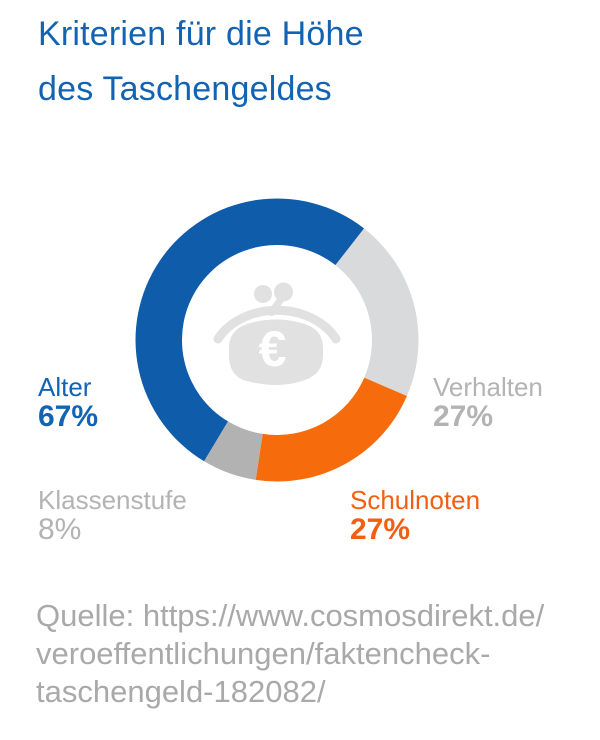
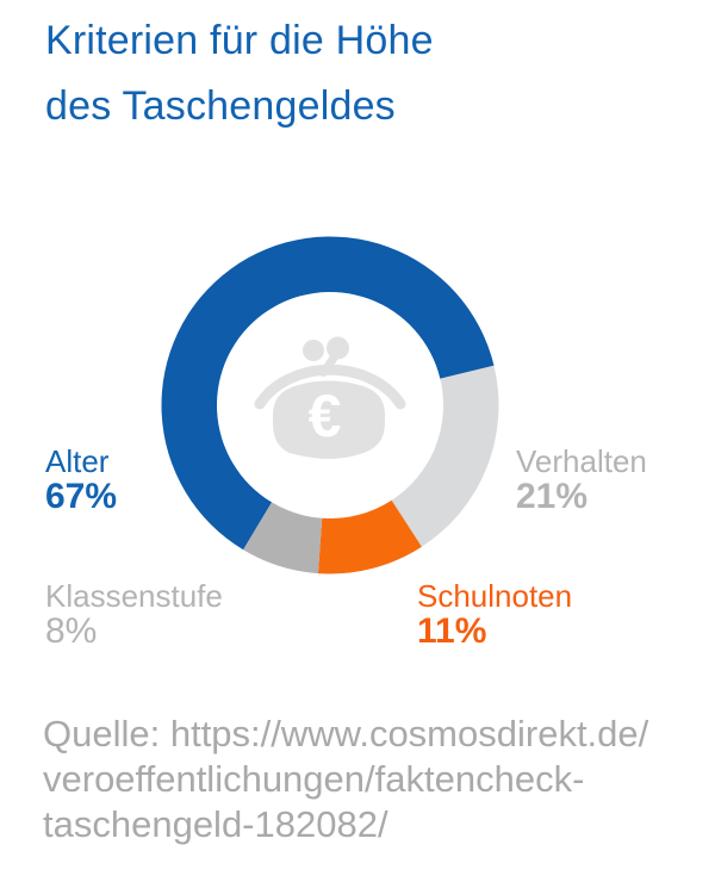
Verhalten: 27% -> 21%
Schulnoten: 27% -> 11%
